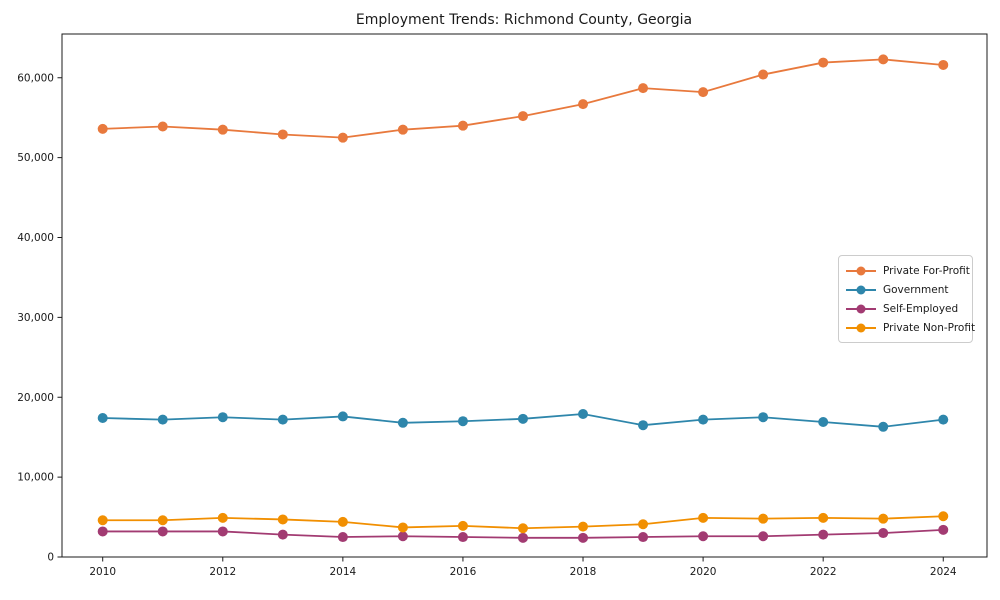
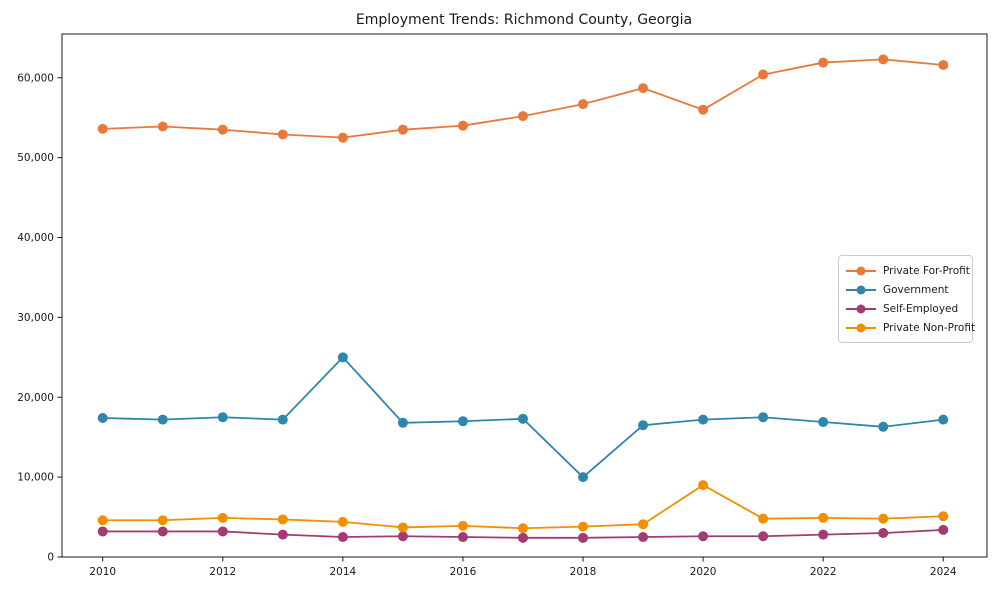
Government/2014: 18000 -> 25000
Government/2018: 18000 -> 10000
Private For-Profit/2020: 58000 -> 56000
Private Non-Profit/2020: 5000 -> 9000
